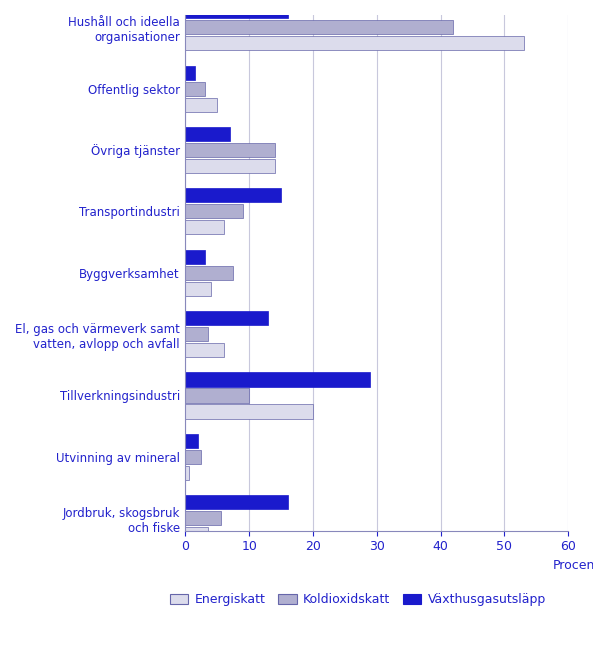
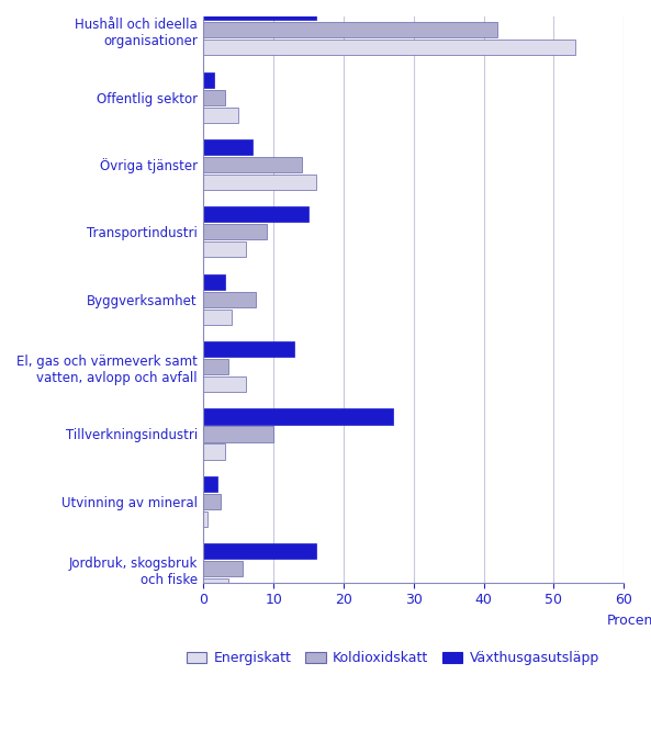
Energiskatt/Övriga tjänster: 14.0 -> 16.0
Växthusgasutsläpp/Tillverkningsindustri: 29.0 -> 27.0
Energiskatt/Tillverkningsindustri: 20.0 -> 3.0
